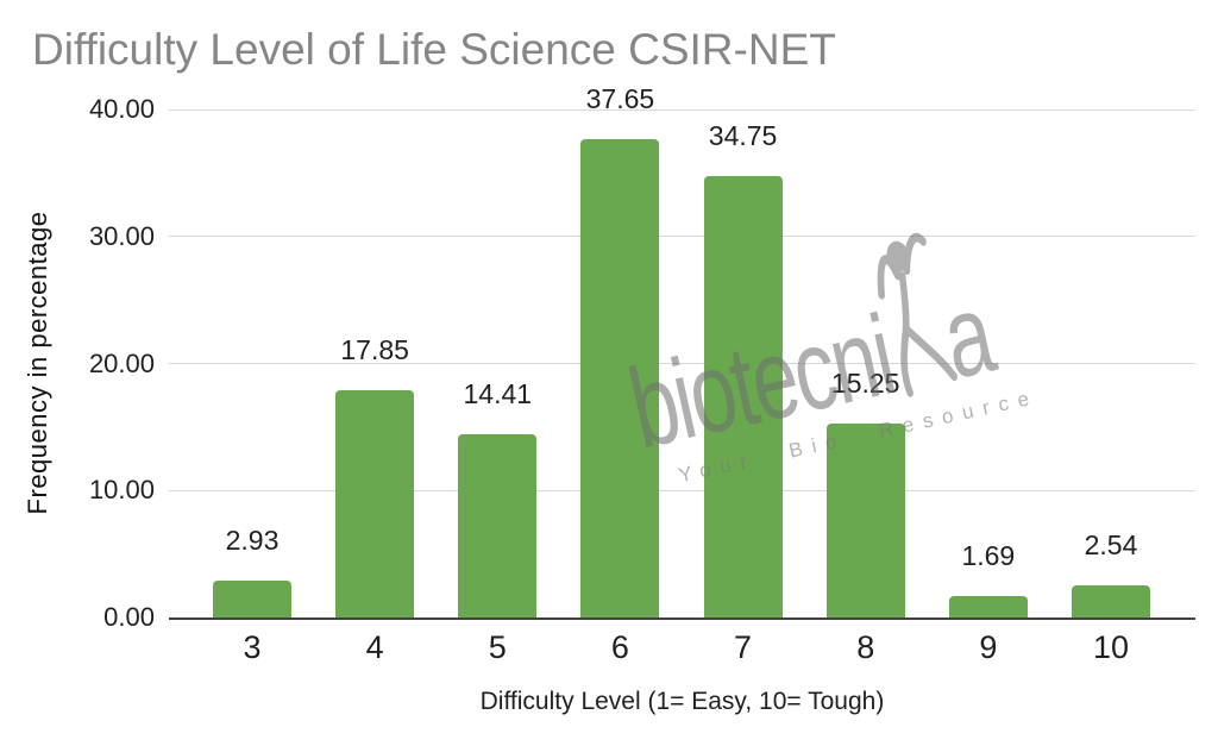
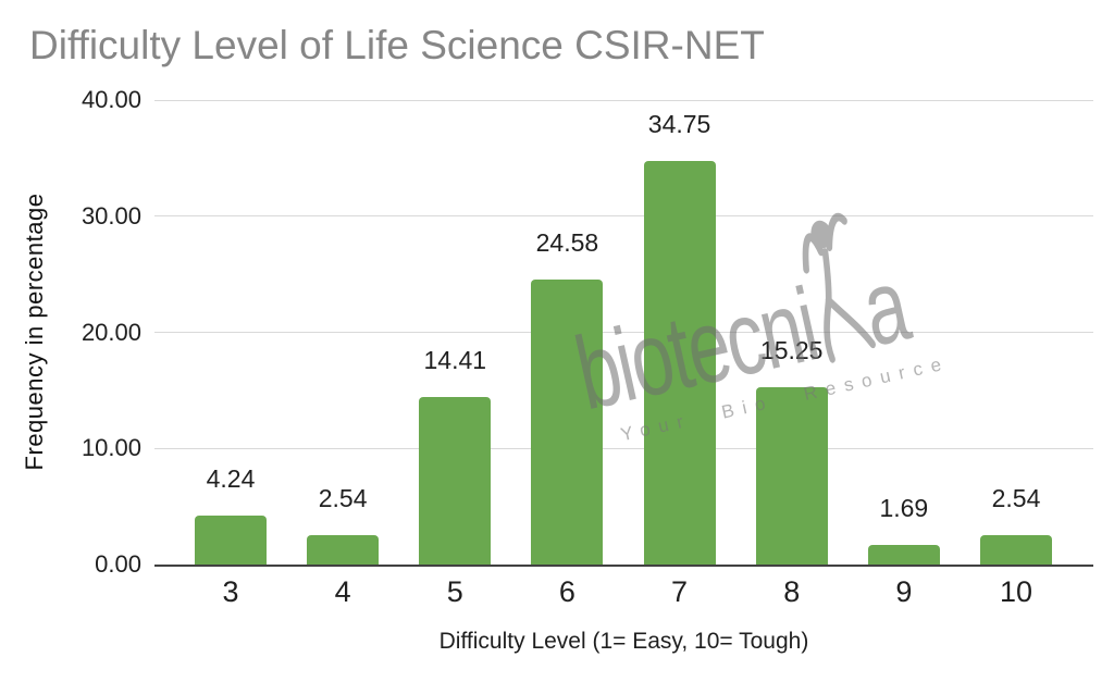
3: 2.93 -> 4.24
4: 17.85 -> 2.54
6: 37.65 -> 24.58
